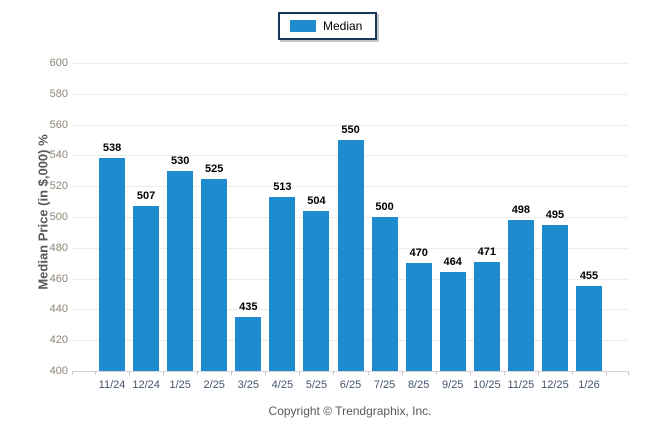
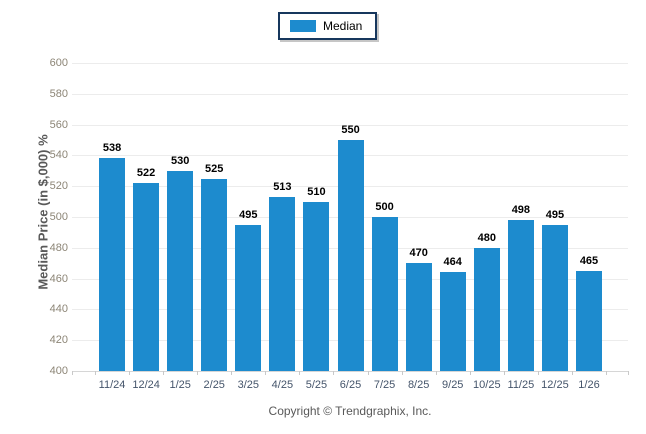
12/24: 507 -> 522
3/25: 435 -> 495
5/25: 504 -> 510
10/25: 471 -> 480
1/26: 455 -> 465
